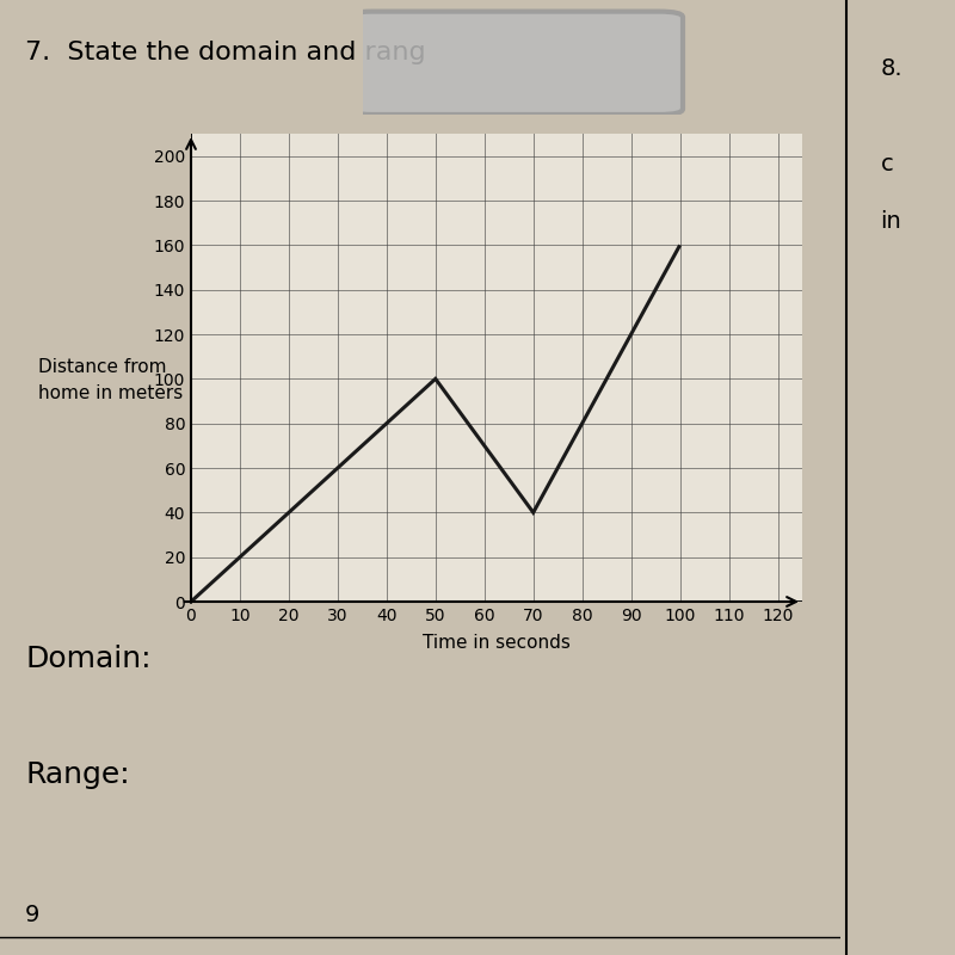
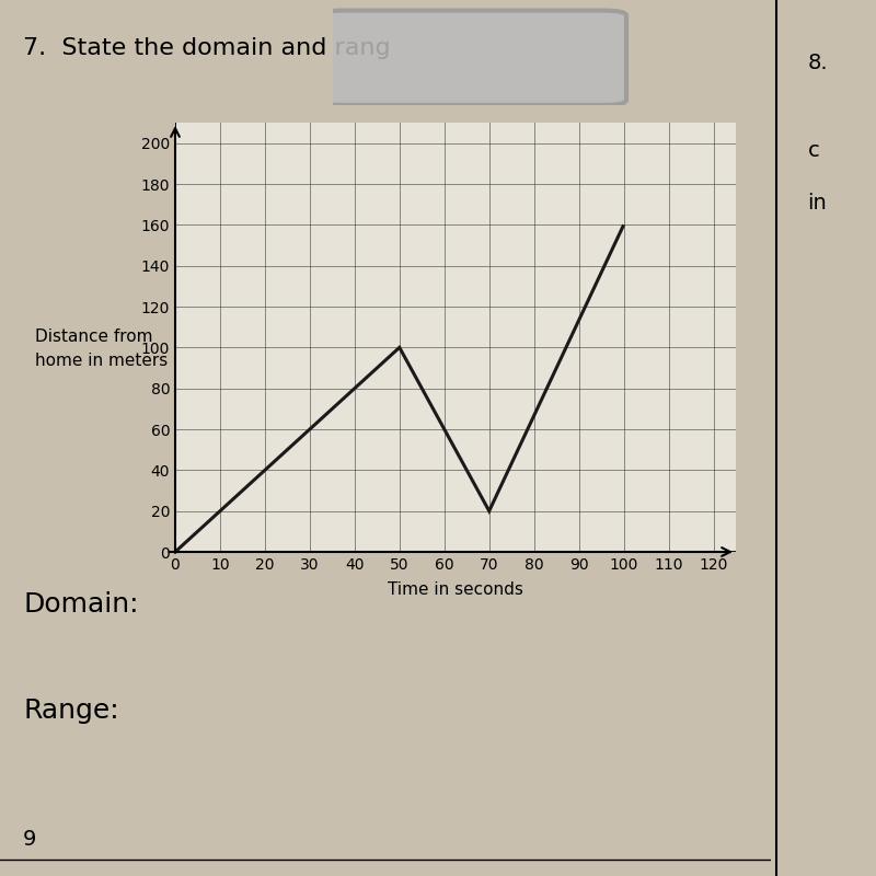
70: 40 -> 20
